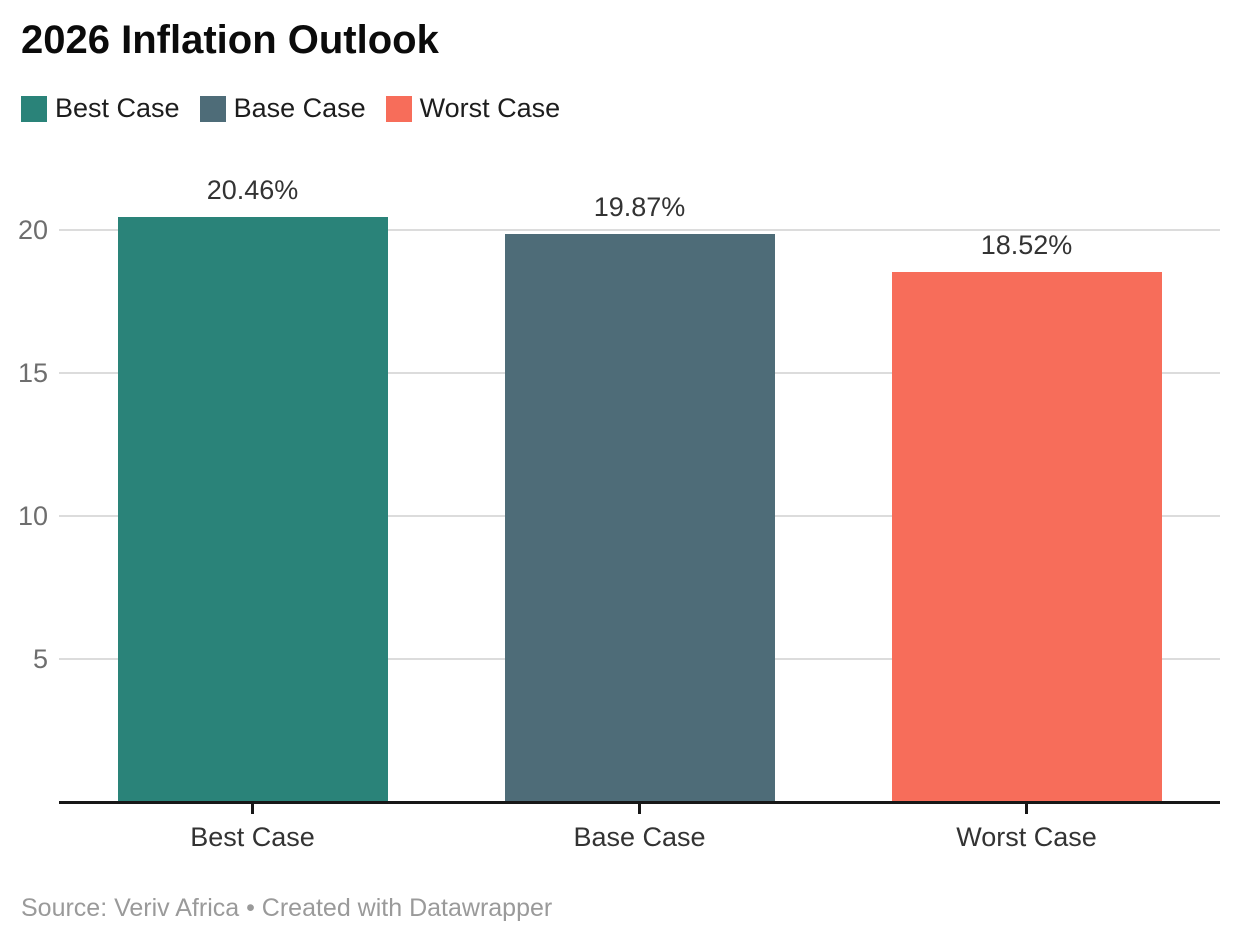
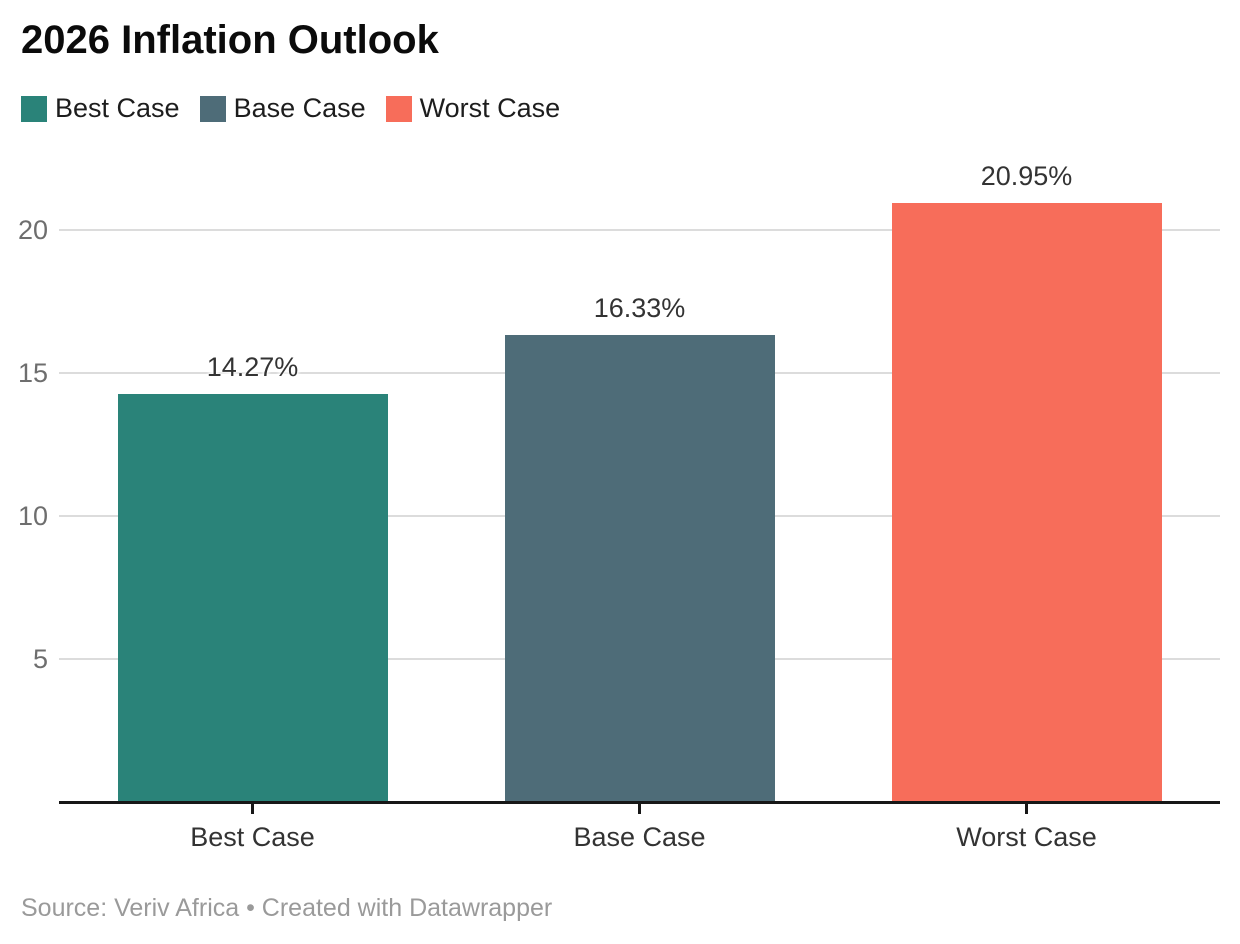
Best Case: 20.46% -> 14.27%
Base Case: 19.87% -> 16.33%
Worst Case: 18.52% -> 20.95%
